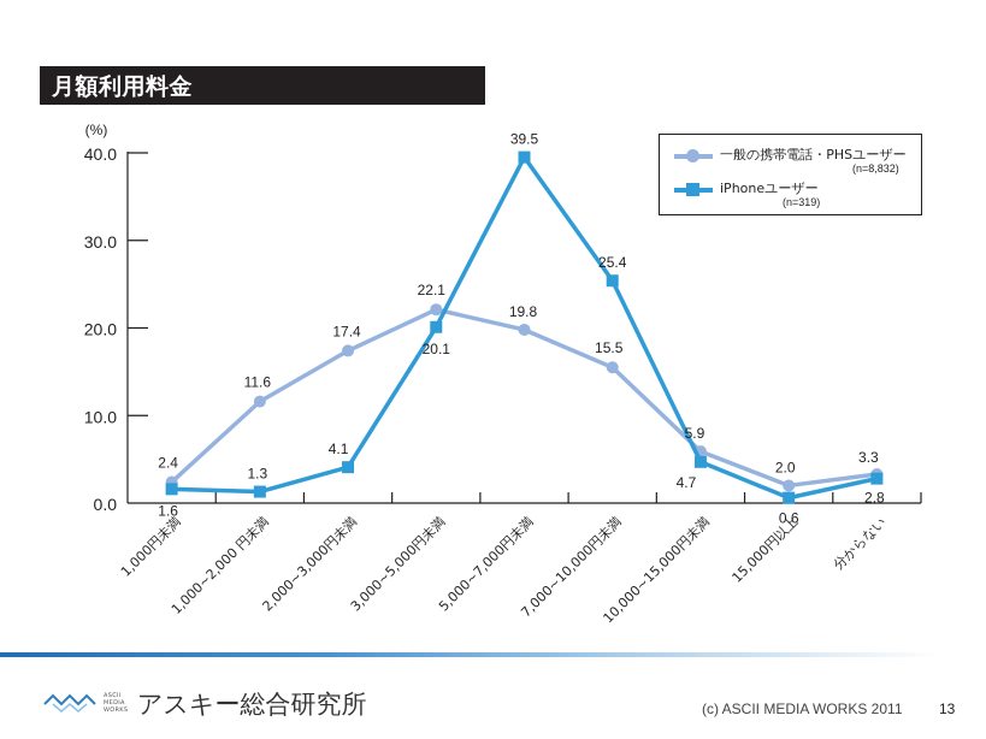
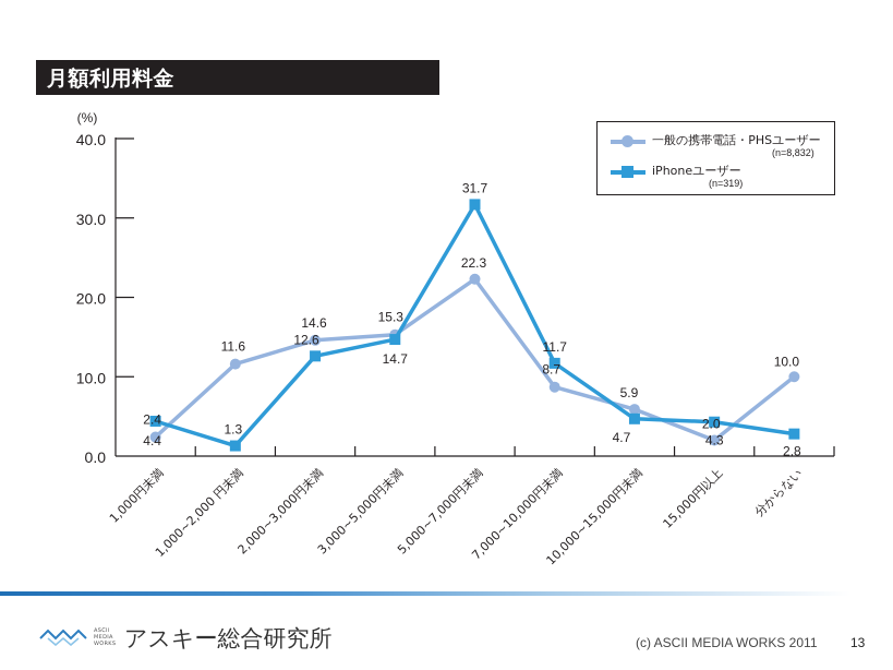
iPhoneユーザー/1,000円未満: 1.6 -> 4.4
一般の携帯電話・PHSユーザー/2,000~3,000円未満: 17.4 -> 14.6
iPhoneユーザー/2,000~3,000円未満: 4.1 -> 12.6
一般の携帯電話・PHSユーザー/3,000~5,000円未満: 22.1 -> 15.3
iPhoneユーザー/3,000~5,000円未満: 20.1 -> 14.7
一般の携帯電話・PHSユーザー/5,000~7,000円未満: 19.8 -> 22.3
iPhoneユーザー/5,000~7,000円未満: 39.5 -> 31.7
一般の携帯電話・PHSユーザー/7,000~10,000円未満: 15.5 -> 8.7
iPhoneユーザー/7,000~10,000円未満: 25.4 -> 11.7
iPhoneユーザー/15,000円以上: 0.6 -> 4.3
一般の携帯電話・PHSユーザー/分からない: 3.3 -> 10.0
